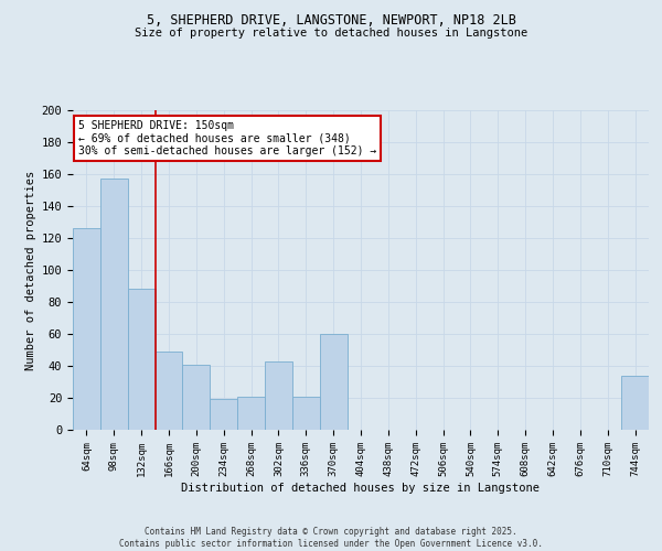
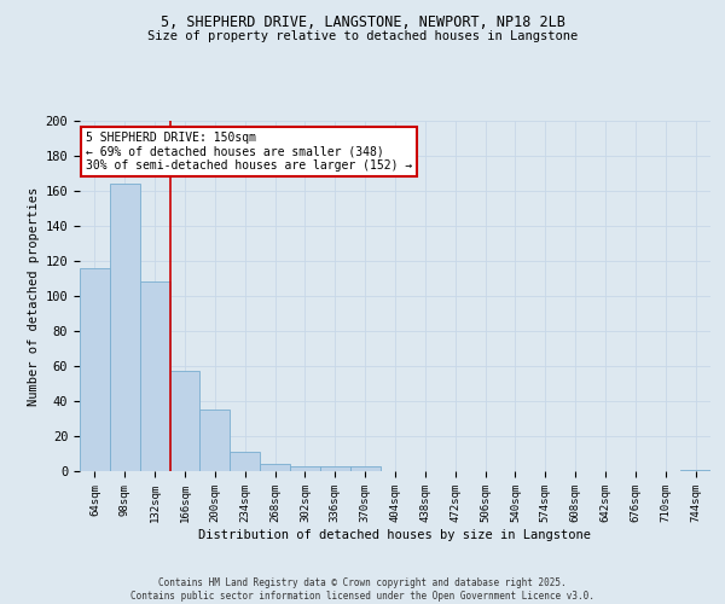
64sqm: 126 -> 116
98sqm: 157 -> 164
132sqm: 88 -> 108
166sqm: 49 -> 57
200sqm: 41 -> 35
234sqm: 19 -> 11
268sqm: 21 -> 4
302sqm: 43 -> 3
336sqm: 21 -> 3
370sqm: 60 -> 3
744sqm: 34 -> 1
